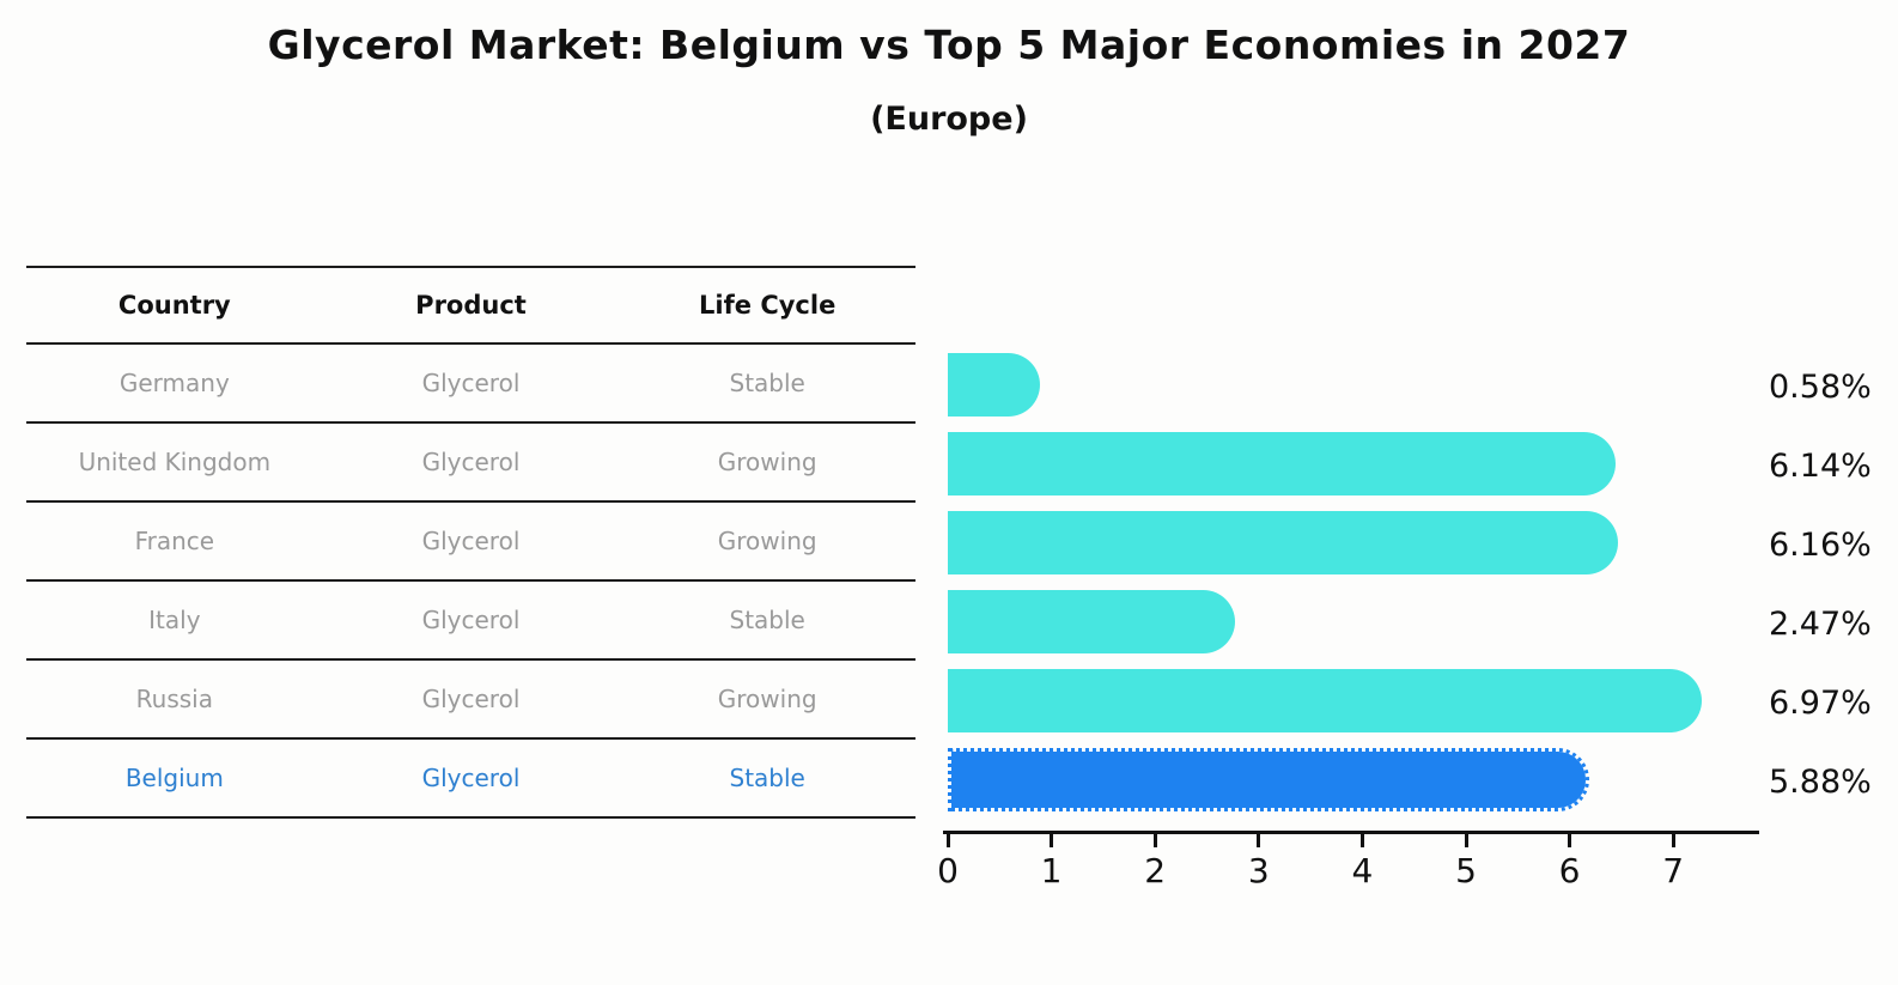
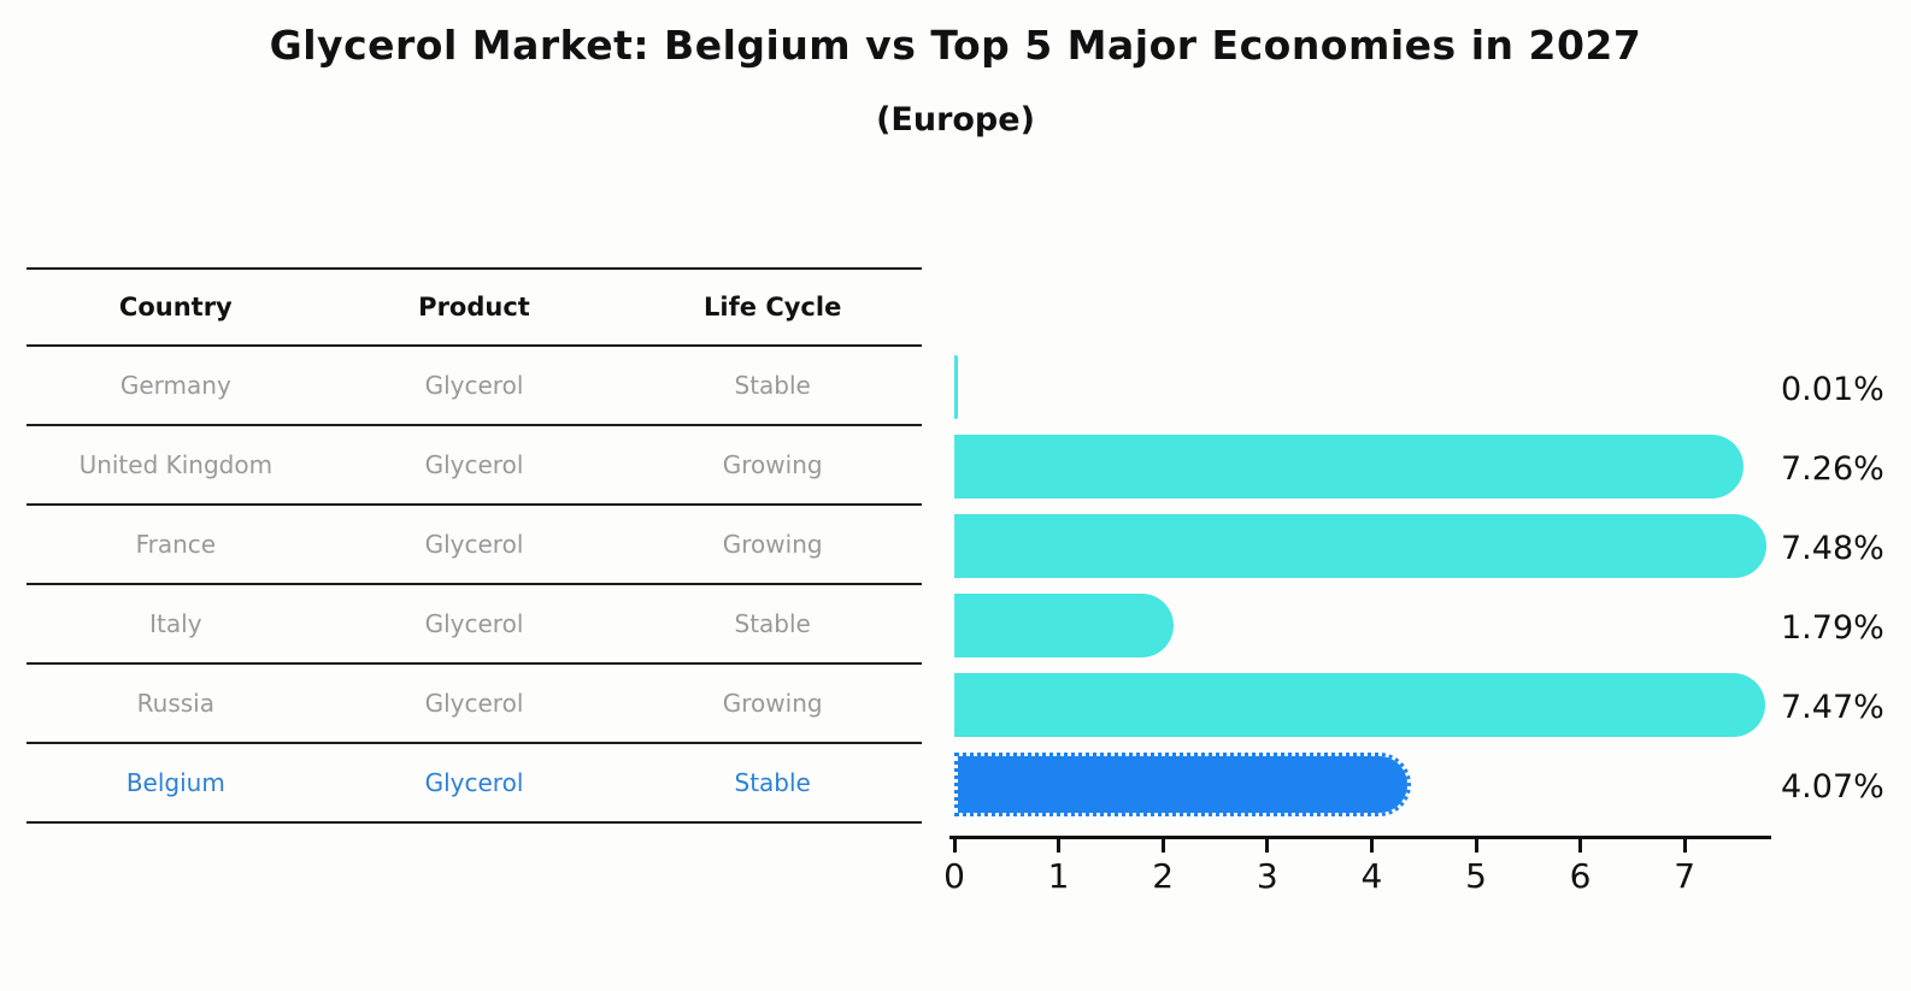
Germany: 0.58% -> 0.01%
United Kingdom: 6.14% -> 7.26%
France: 6.16% -> 7.48%
Italy: 2.47% -> 1.79%
Russia: 6.97% -> 7.47%
Belgium: 5.88% -> 4.07%
